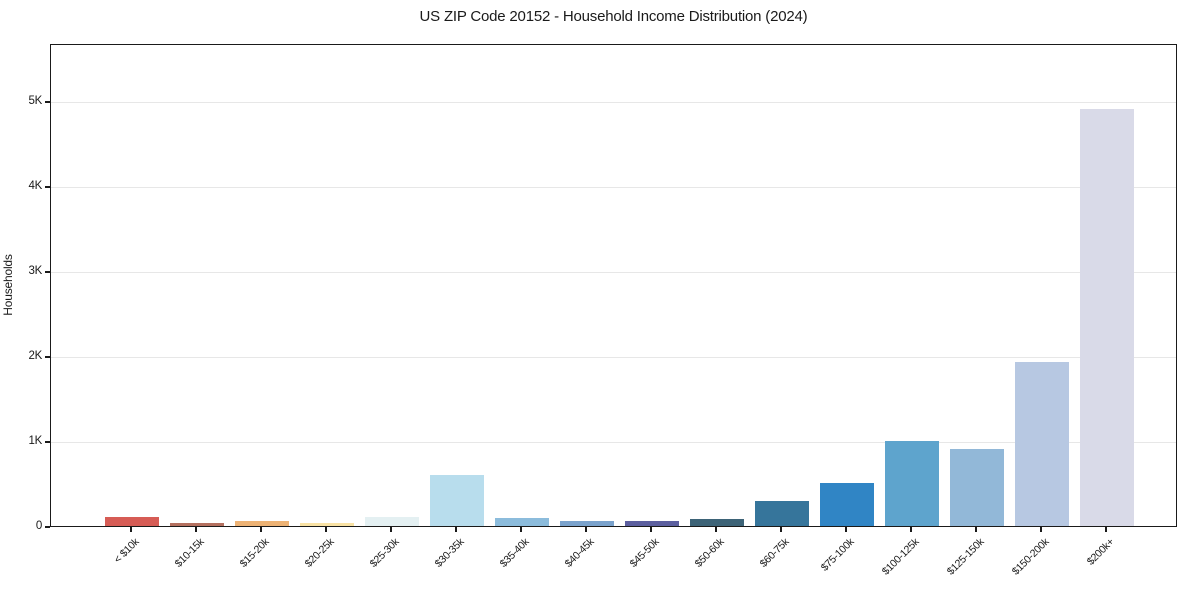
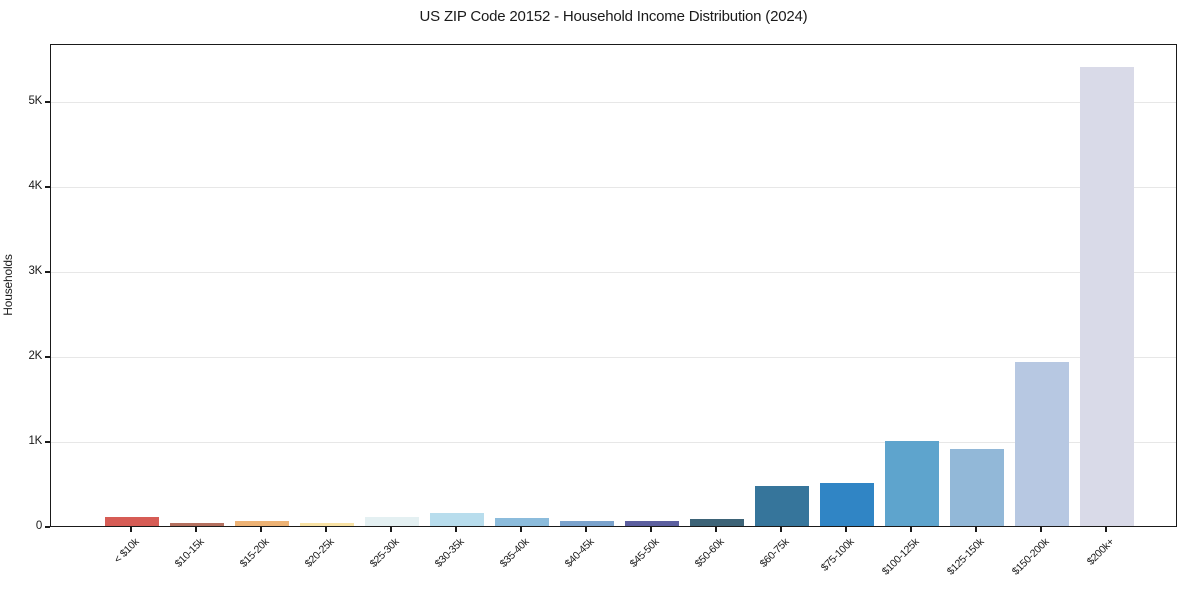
$30-35k: 0.6K -> 0.2K
$60-75k: 0.3K -> 0.5K
$200k+: 4.9K -> 5.4K
